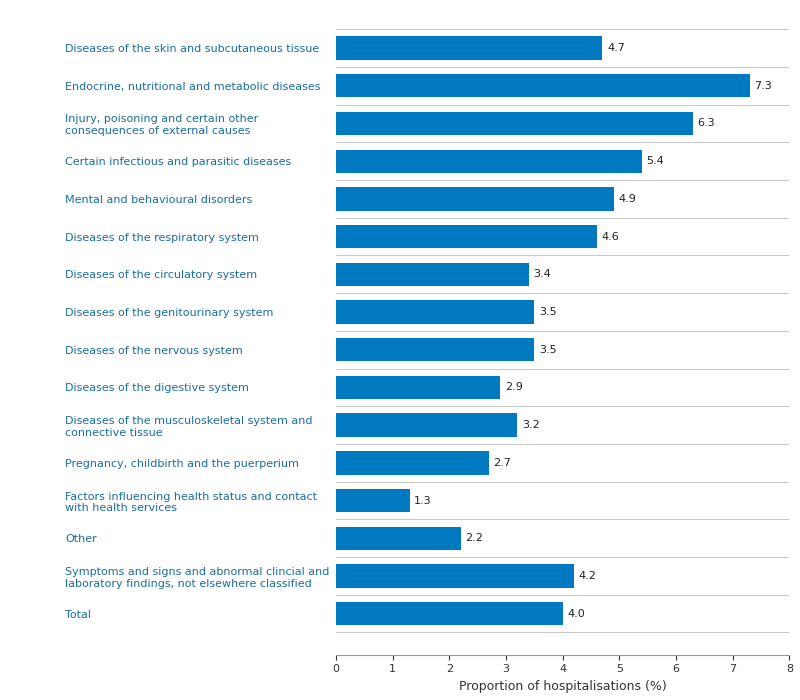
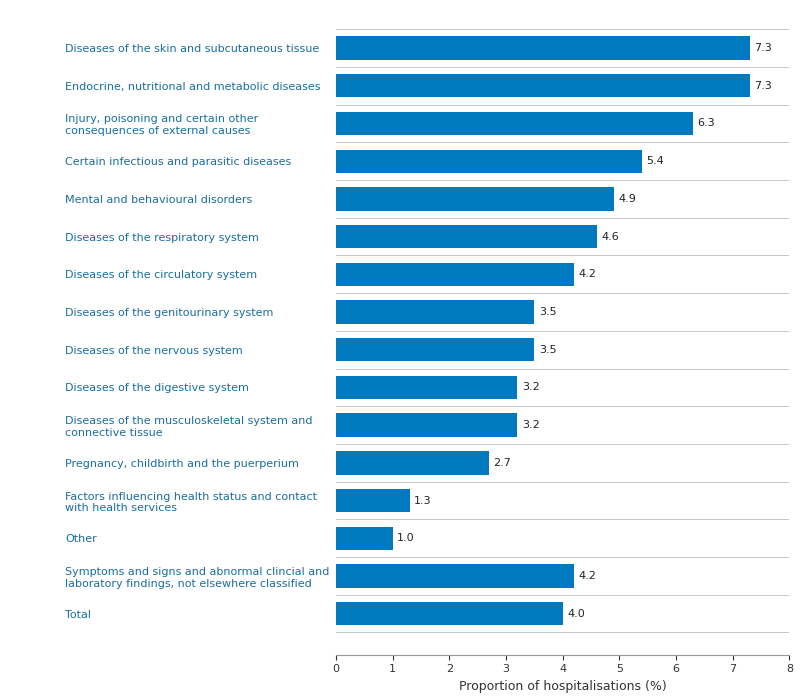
Diseases of the skin and subcutaneous tissue: 4.7 -> 7.3
Diseases of the circulatory system: 3.4 -> 4.2
Diseases of the digestive system: 2.9 -> 3.2
Other: 2.2 -> 1.0
